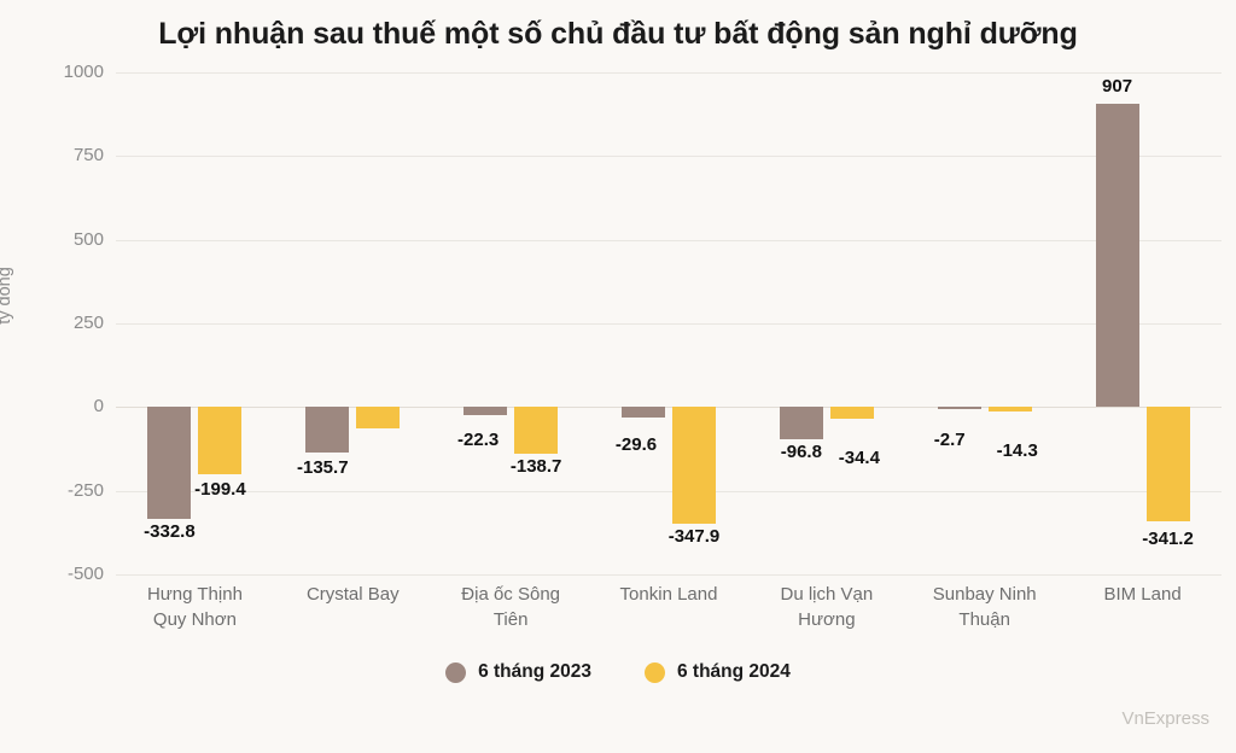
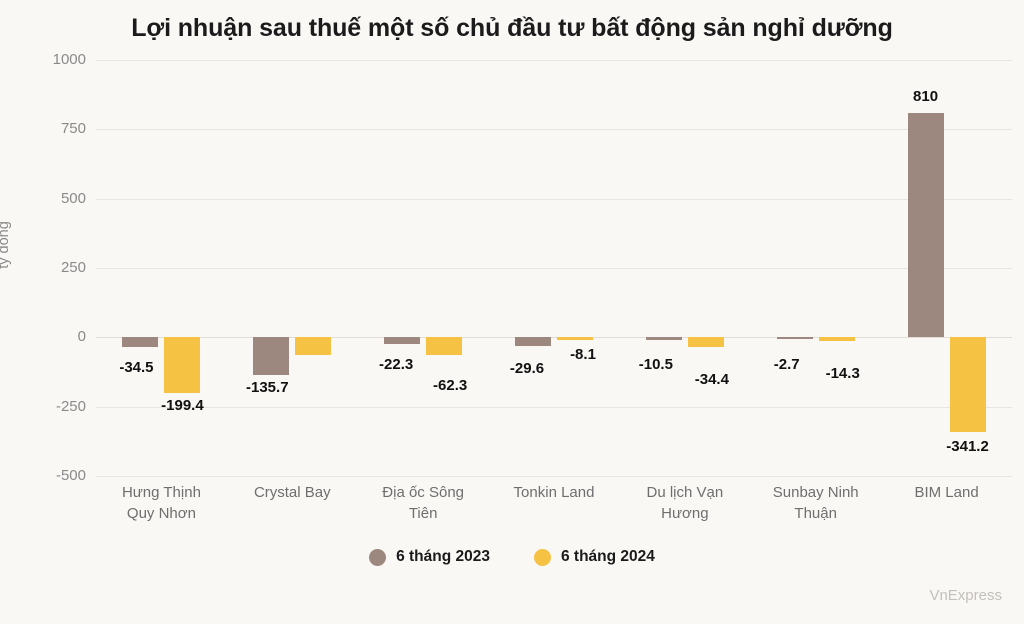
6 tháng 2023/Hưng Thịnh Quy Nhơn: -332.8 -> -34.5
6 tháng 2024/Địa ốc Sông Tiên: -138.7 -> -62.3
6 tháng 2024/Tonkin Land: -347.9 -> -8.1
6 tháng 2023/Du lịch Vạn Hương: -96.8 -> -10.5
6 tháng 2023/BIM Land: 907 -> 810
